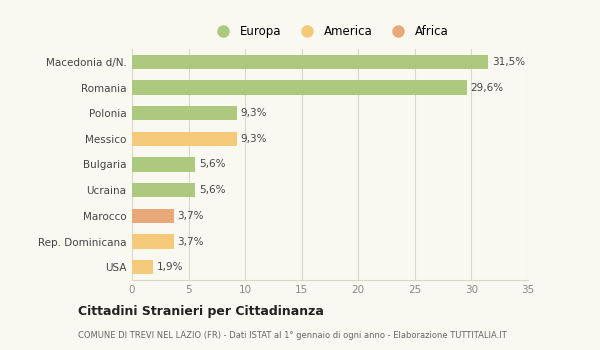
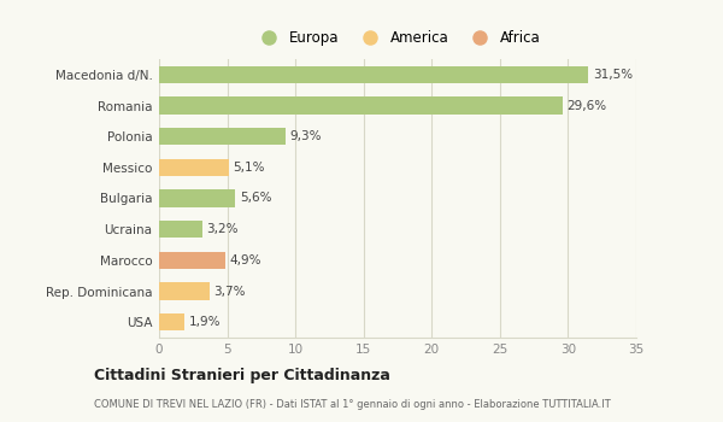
Messico: 9,3% -> 5,1%
Ucraina: 5,6% -> 3,2%
Marocco: 3,7% -> 4,9%
